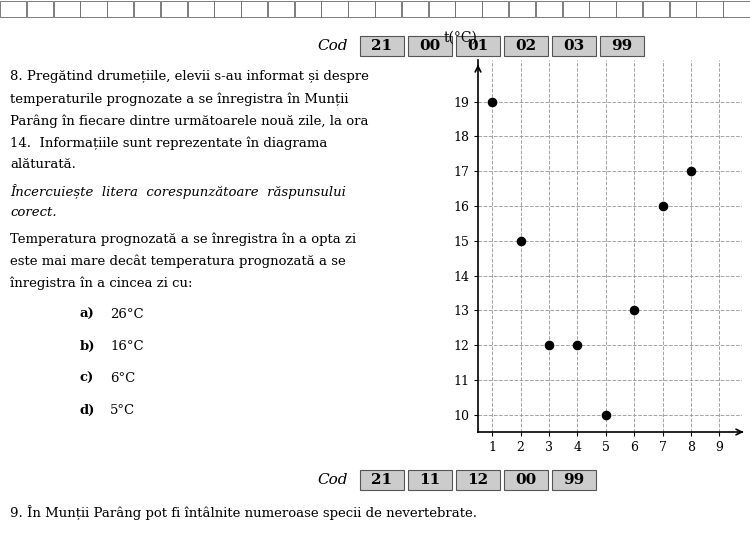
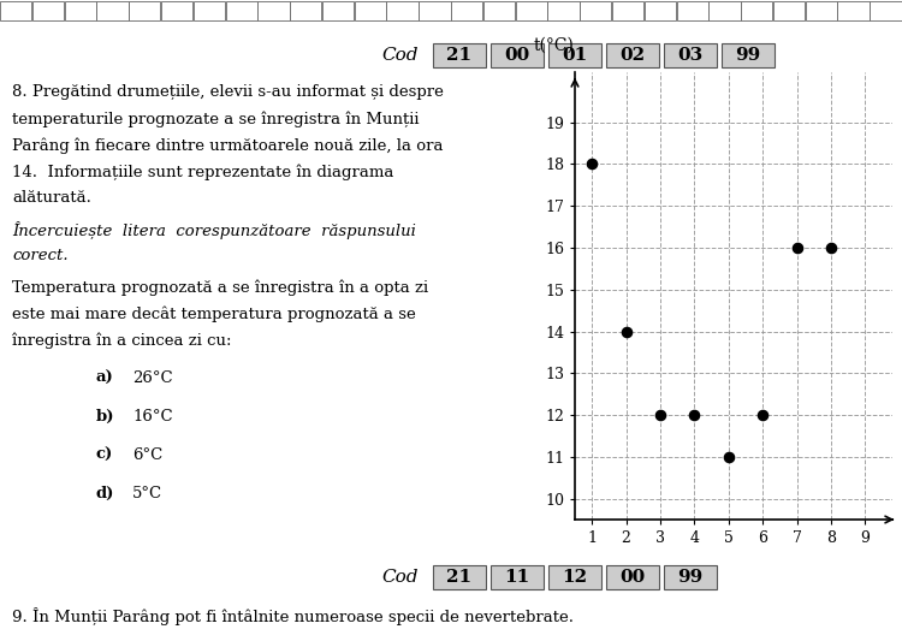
1: 19 -> 18
2: 15 -> 14
5: 10 -> 11
6: 13 -> 12
8: 17 -> 16
